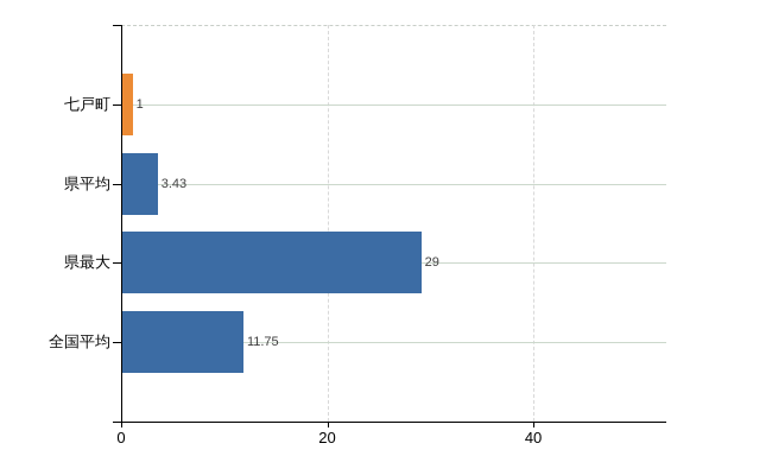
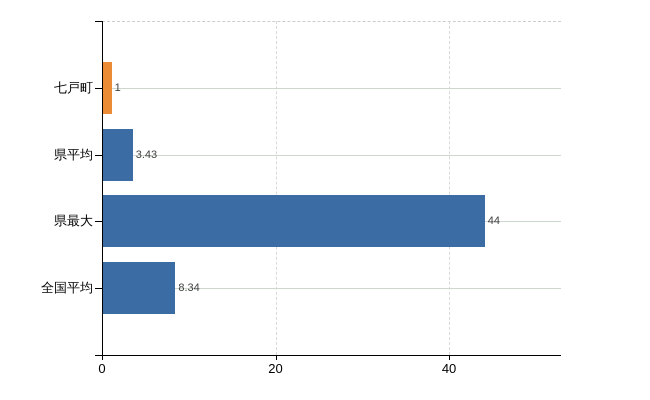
県最大: 29 -> 44
全国平均: 11.75 -> 8.34
